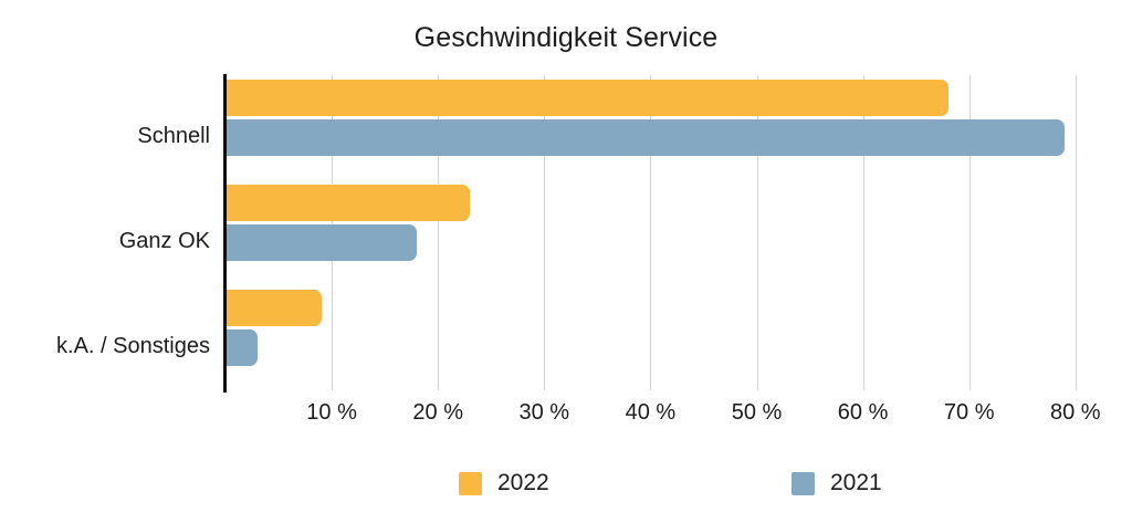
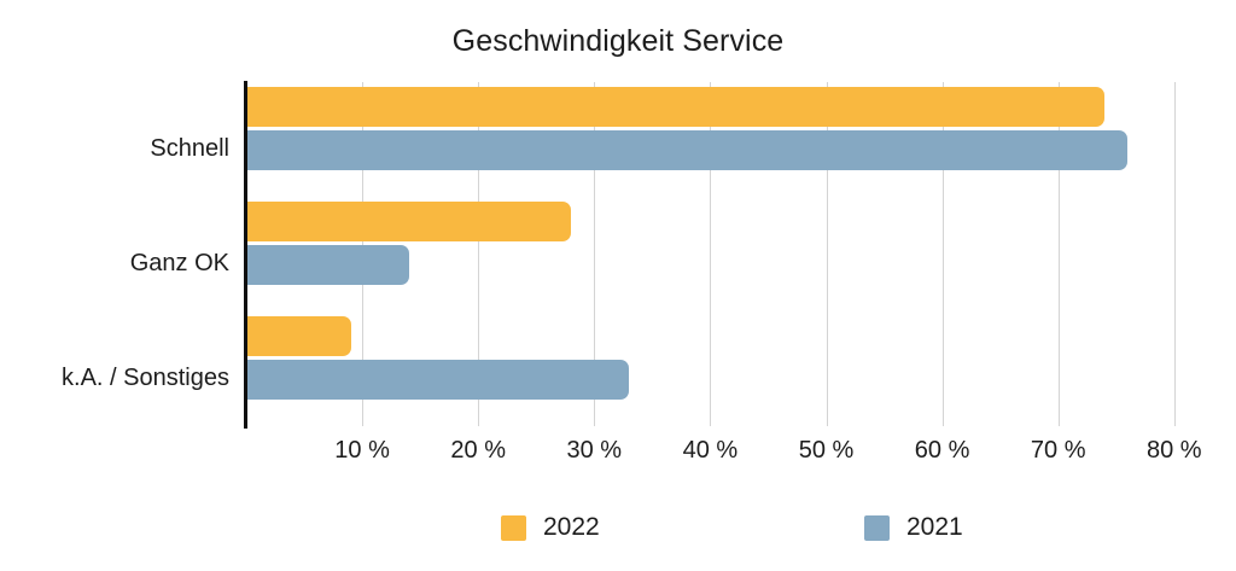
2022/Schnell: 68% -> 74%
2021/Schnell: 79% -> 76%
2022/Ganz OK: 23% -> 28%
2021/Ganz OK: 18% -> 14%
2021/k.A. / Sonstiges: 3% -> 33%
